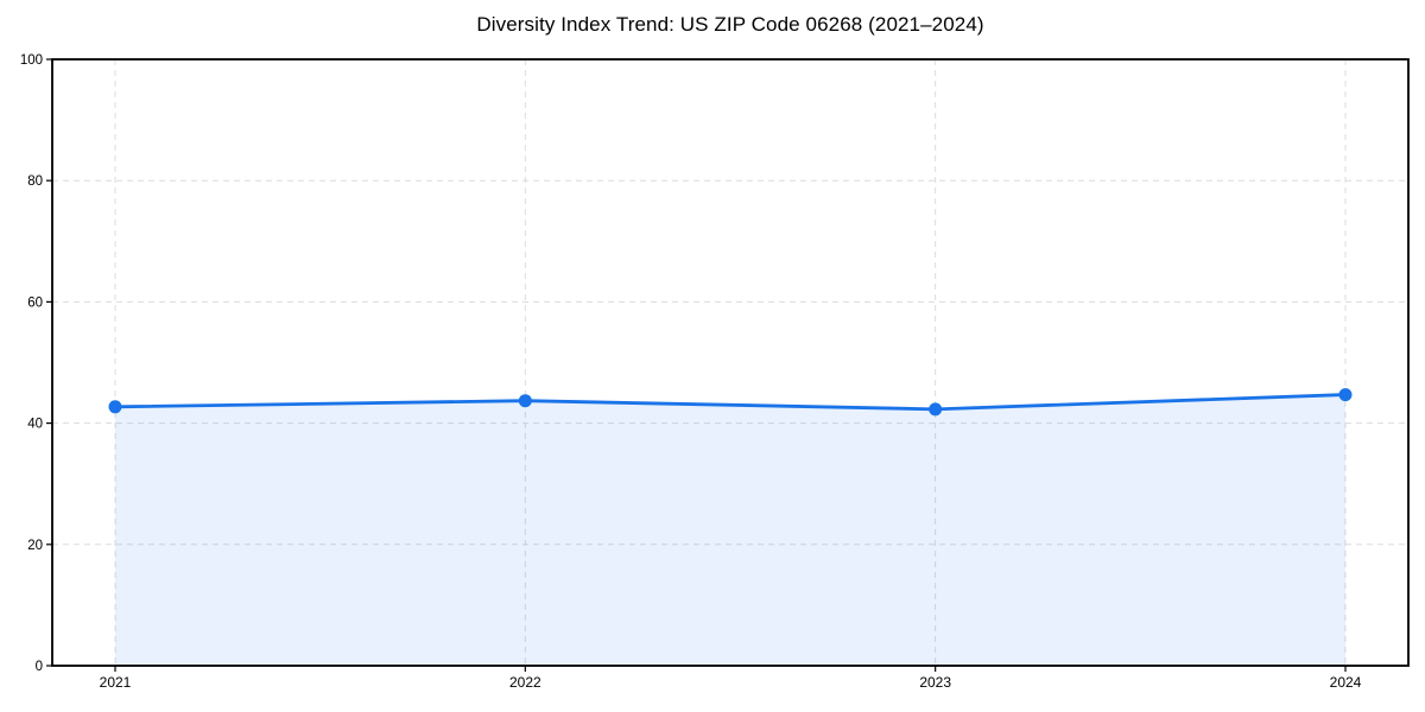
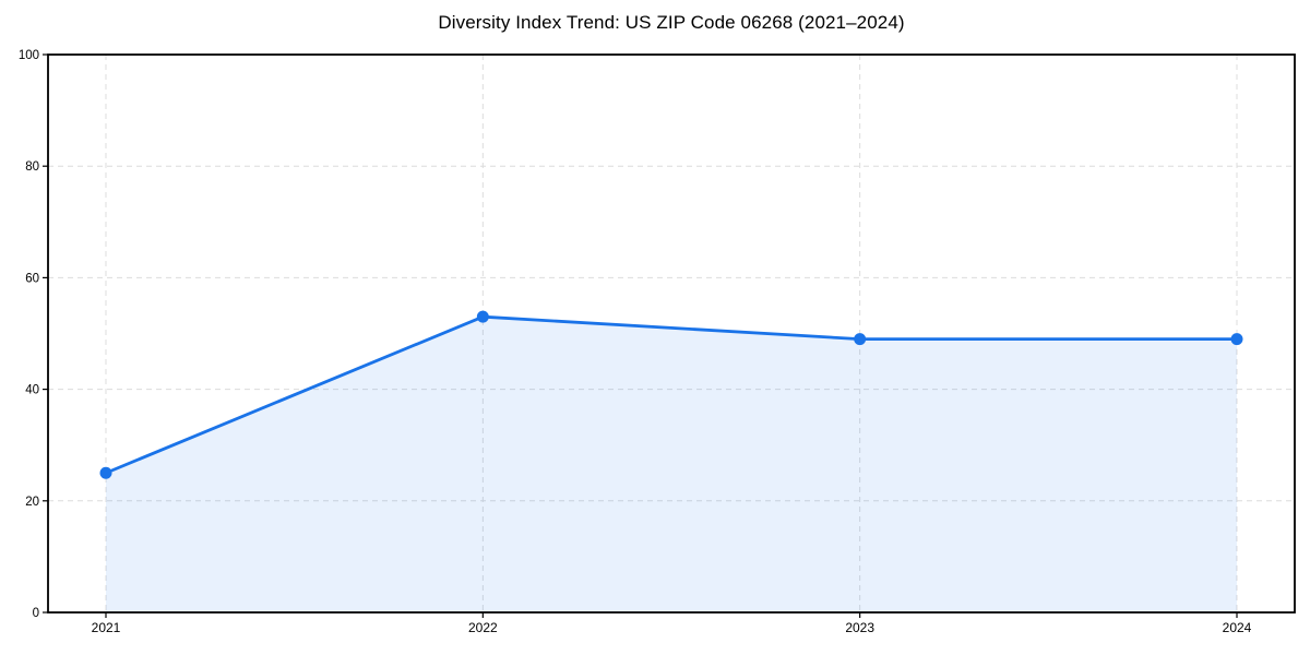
2021: 43 -> 25
2022: 44 -> 53
2023: 42 -> 49
2024: 45 -> 49
